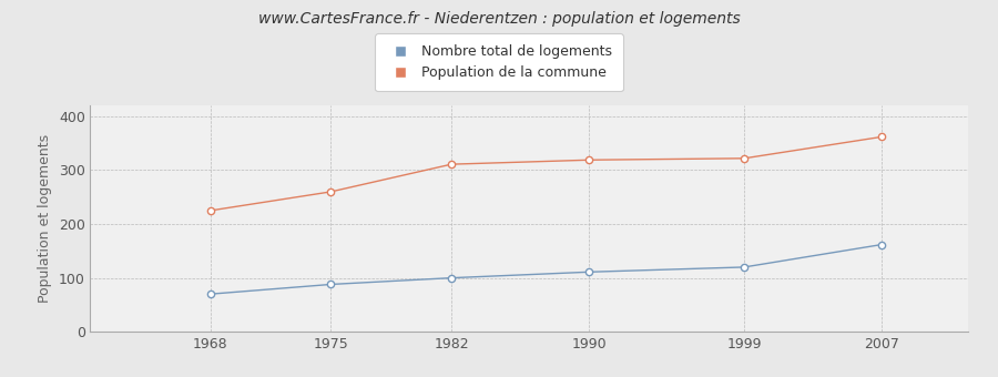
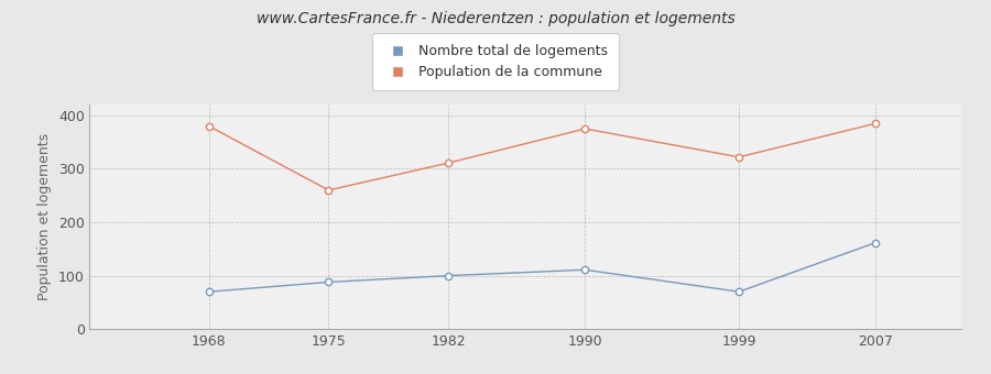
Population de la commune/1968: 225 -> 380
Population de la commune/1990: 319 -> 375
Nombre total de logements/1999: 120 -> 70
Population de la commune/2007: 362 -> 385
